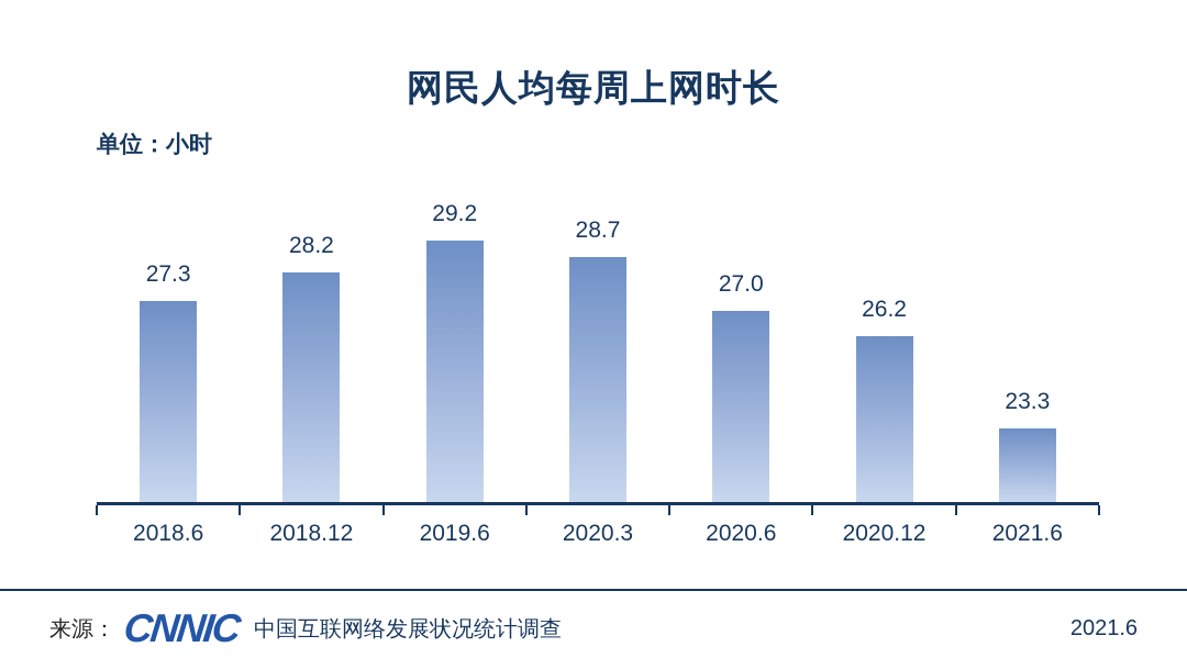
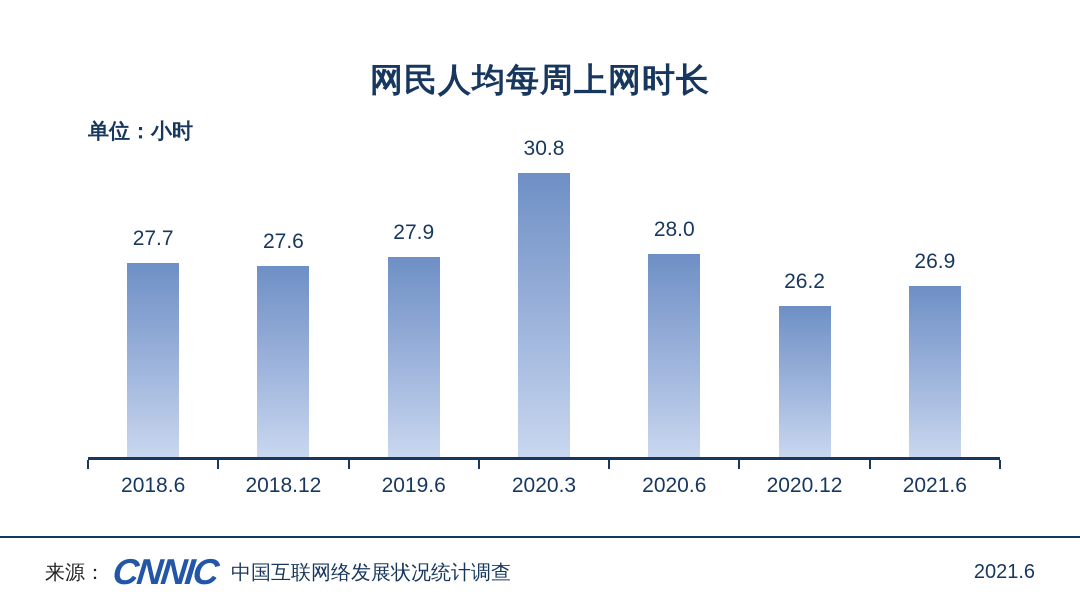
2018.6: 27.3 -> 27.7
2018.12: 28.2 -> 27.6
2019.6: 29.2 -> 27.9
2020.3: 28.7 -> 30.8
2020.6: 27.0 -> 28.0
2021.6: 23.3 -> 26.9
